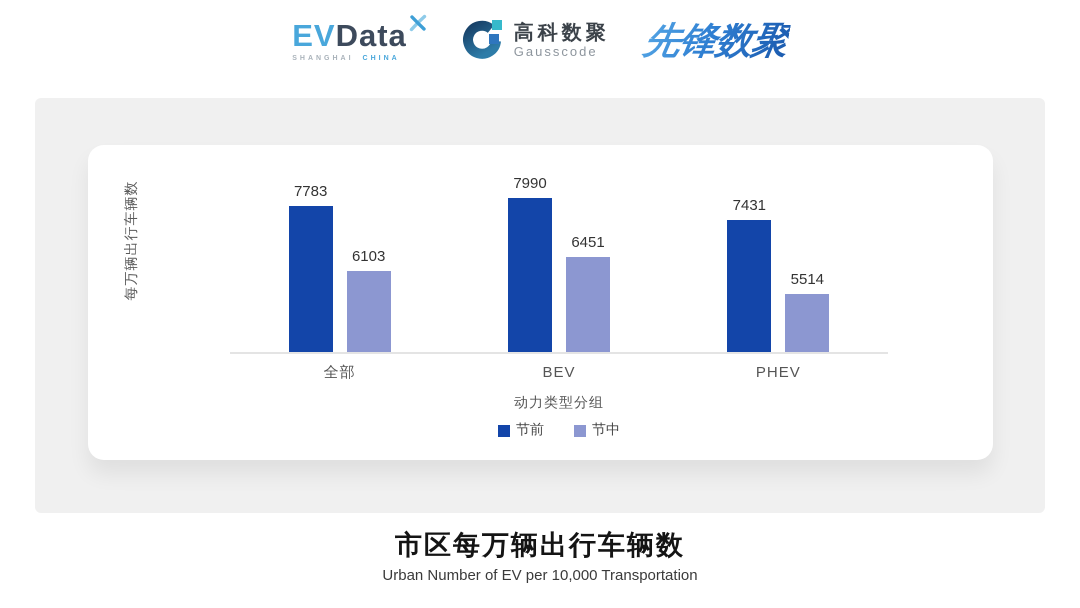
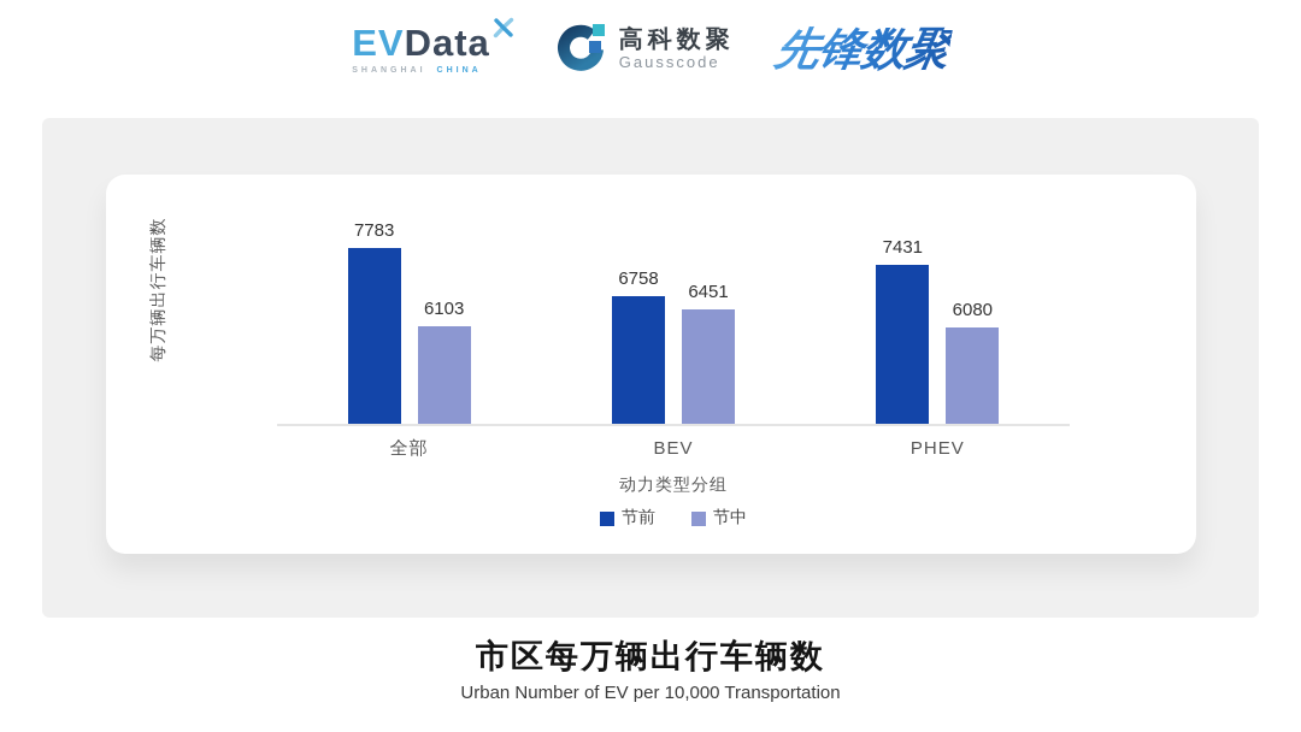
节前/BEV: 7990 -> 6758
节中/PHEV: 5514 -> 6080
